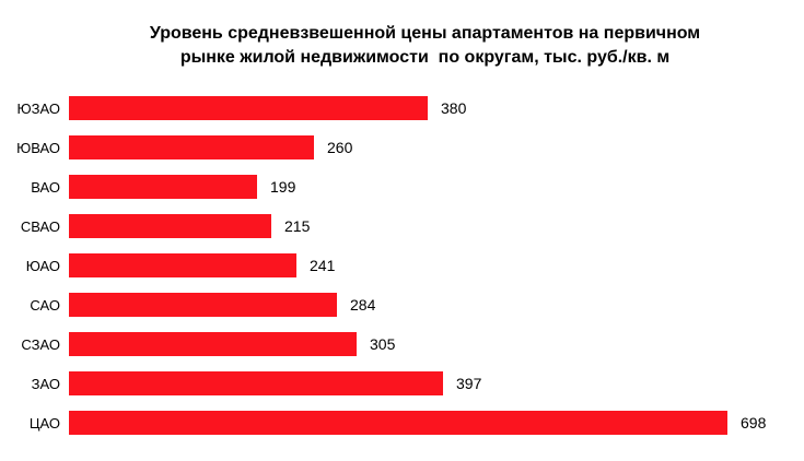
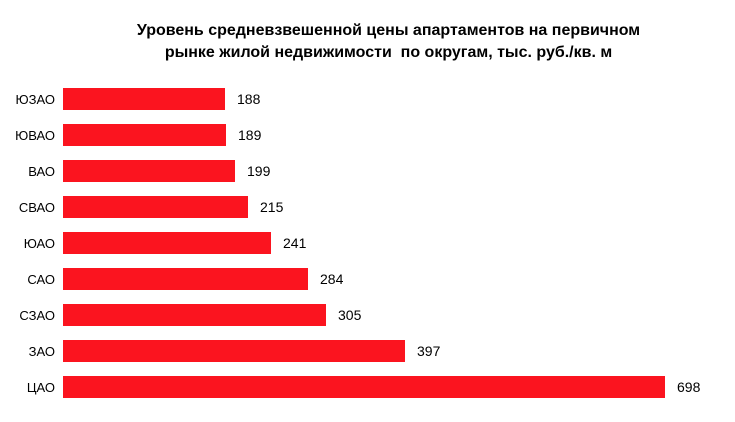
ЮЗАО: 380 -> 188
ЮВАО: 260 -> 189
